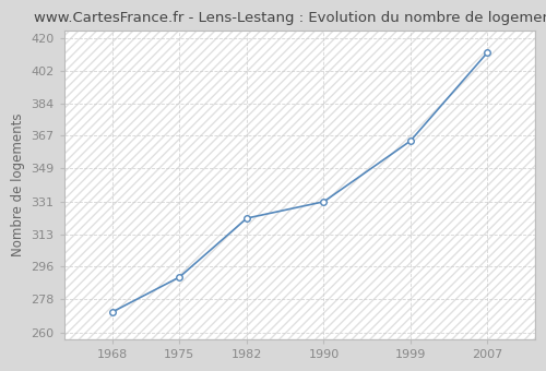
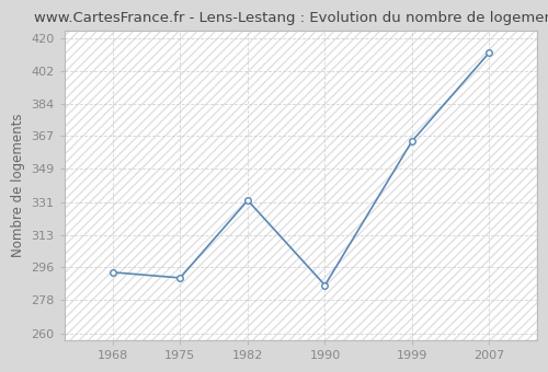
1968: 271 -> 293
1982: 322 -> 332
1990: 331 -> 286
